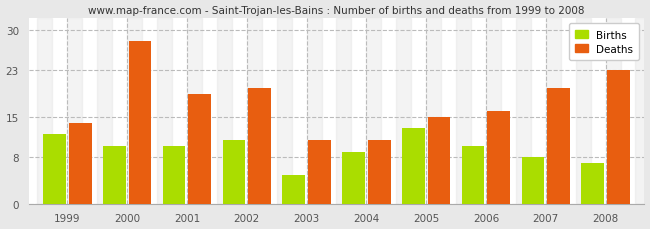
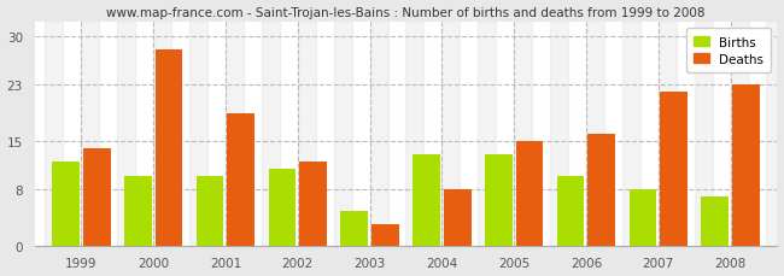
Deaths/2002: 20 -> 12
Deaths/2003: 11 -> 3
Births/2004: 9 -> 13
Deaths/2004: 11 -> 8
Deaths/2007: 20 -> 22
